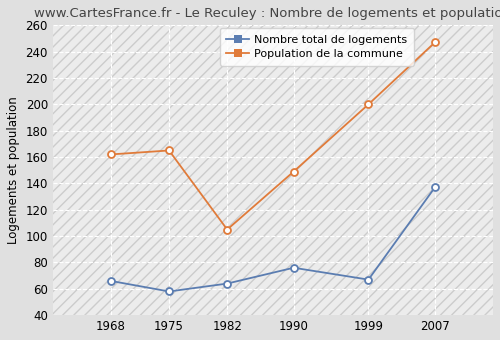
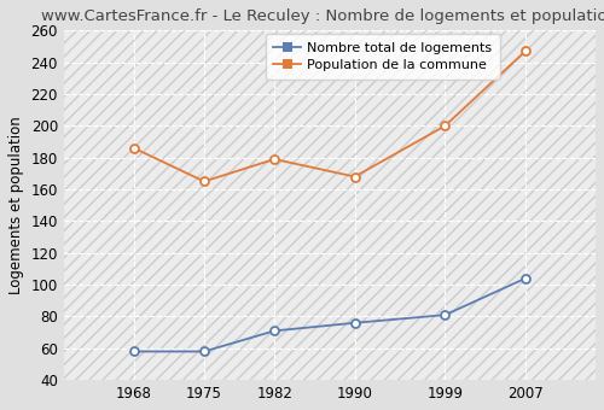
Nombre total de logements/1968: 66 -> 58
Population de la commune/1968: 162 -> 186
Nombre total de logements/1982: 64 -> 71
Population de la commune/1982: 105 -> 179
Population de la commune/1990: 149 -> 168
Nombre total de logements/1999: 67 -> 81
Nombre total de logements/2007: 137 -> 104
